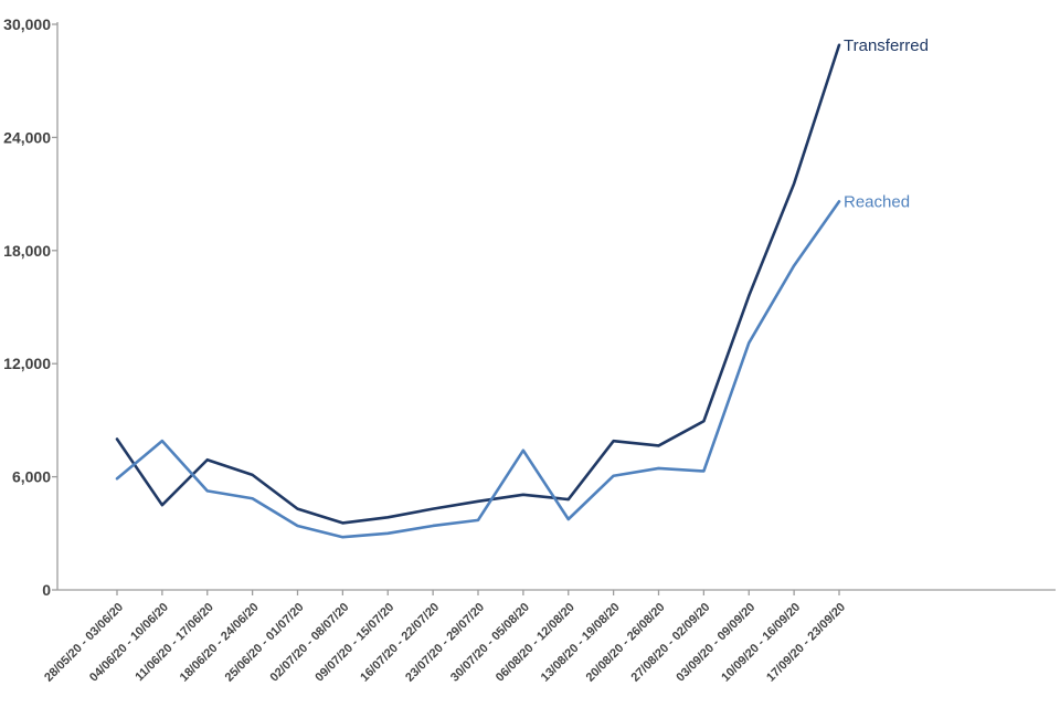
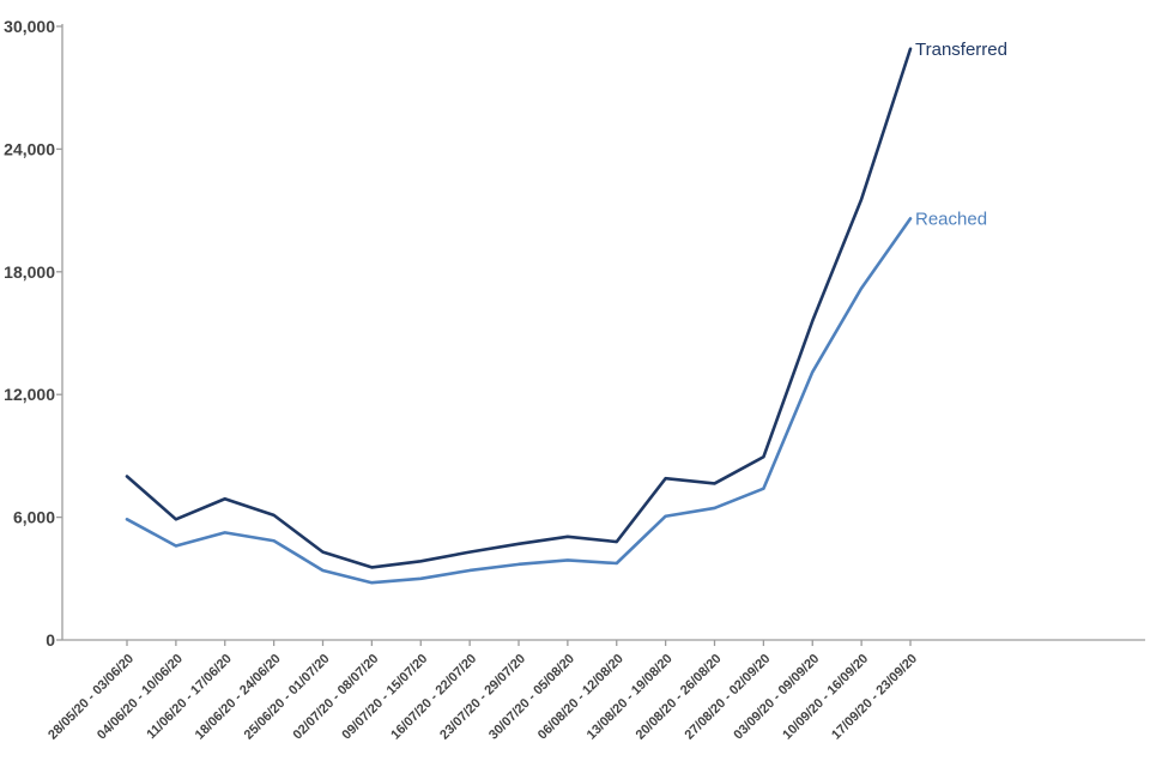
Transferred/04/06/20 - 10/06/20: 4500 -> 5900
Reached/04/06/20 - 10/06/20: 7900 -> 4600
Reached/30/07/20 - 05/08/20: 7400 -> 3900
Reached/27/08/20 - 02/09/20: 6300 -> 7400
